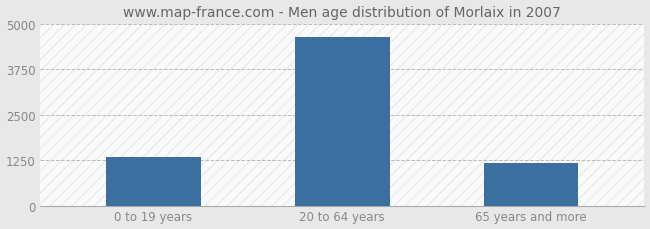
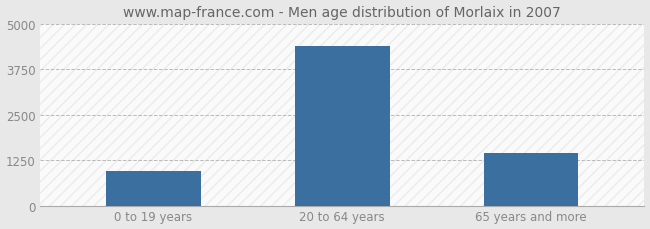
0 to 19 years: 1350 -> 950
20 to 64 years: 4650 -> 4400
65 years and more: 1180 -> 1450
